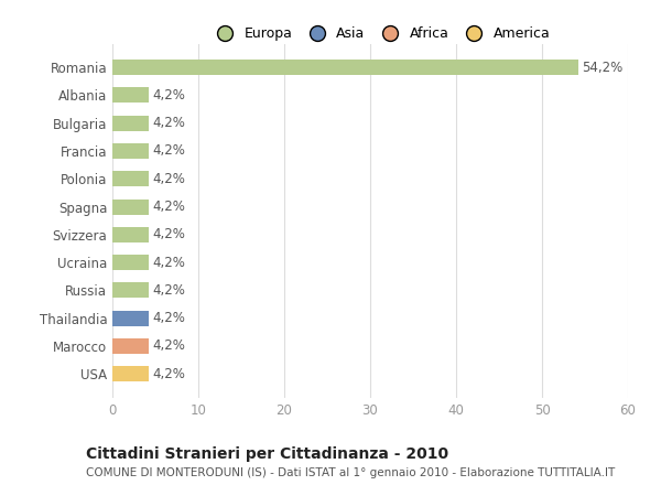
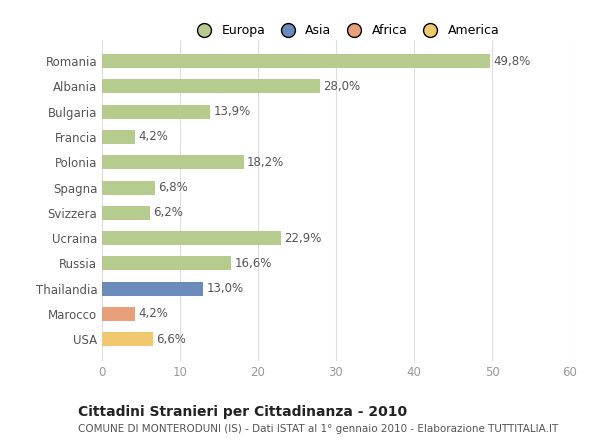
Romania: 54,2% -> 49,8%
Albania: 4,2% -> 28,0%
Bulgaria: 4,2% -> 13,9%
Polonia: 4,2% -> 18,2%
Spagna: 4,2% -> 6,8%
Svizzera: 4,2% -> 6,2%
Ucraina: 4,2% -> 22,9%
Russia: 4,2% -> 16,6%
Thailandia: 4,2% -> 13,0%
USA: 4,2% -> 6,6%
